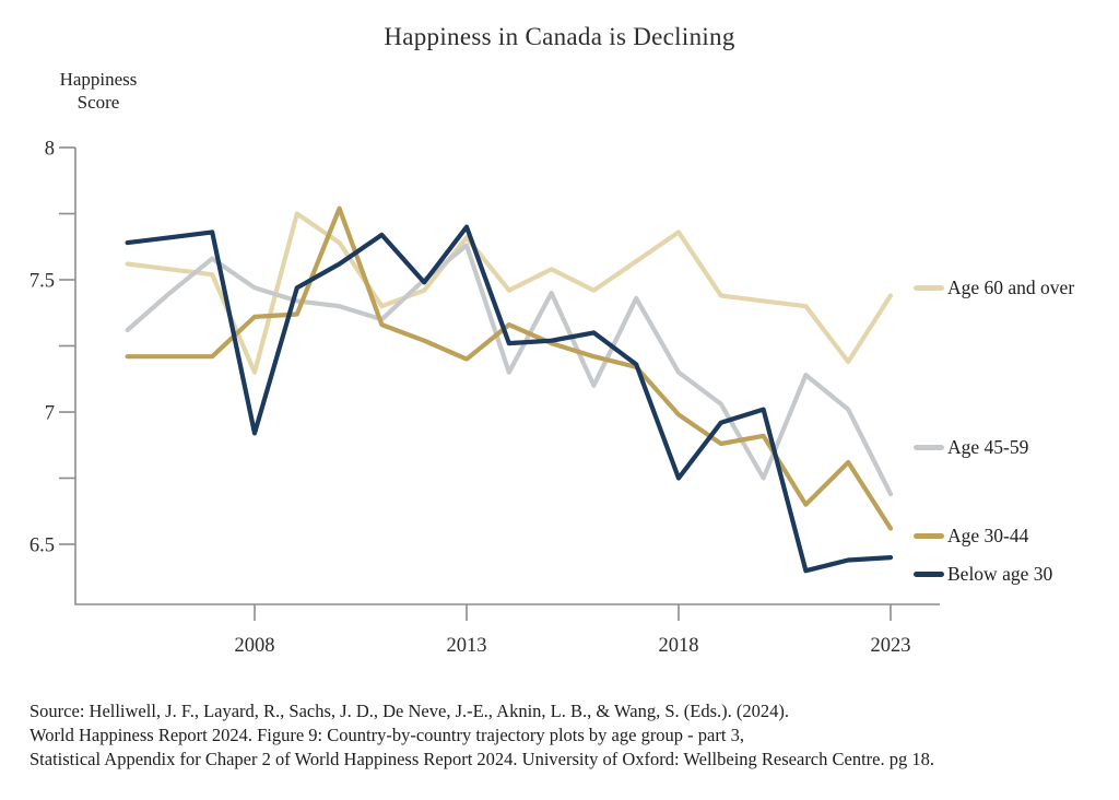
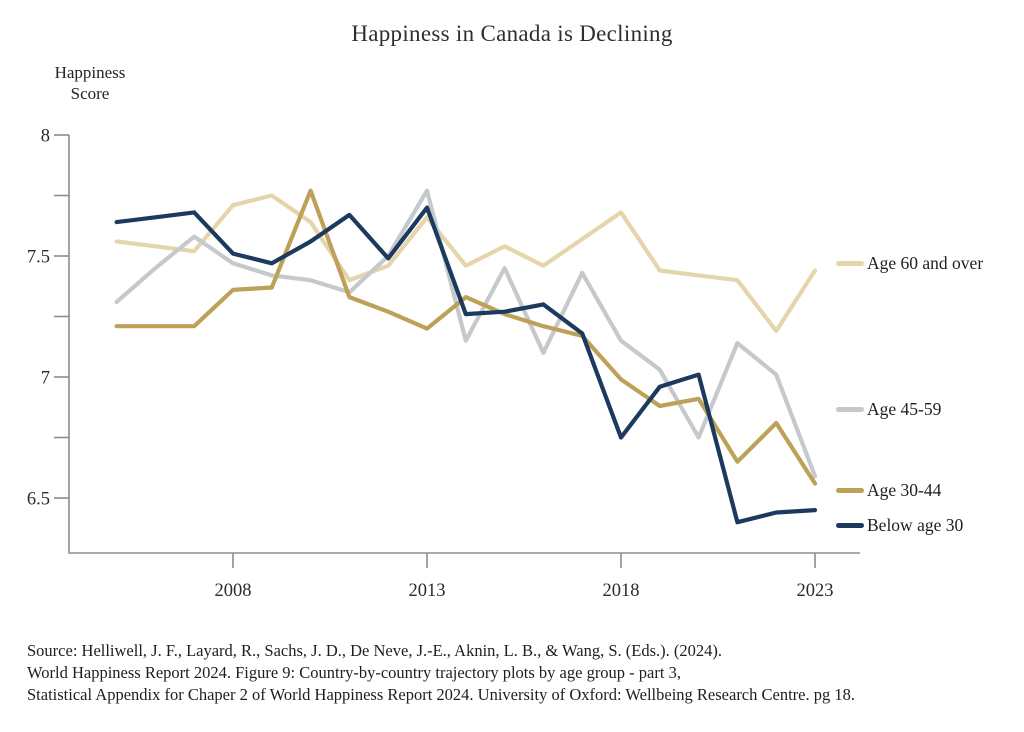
Age 60 and over/2008: 7.15 -> 7.71
Below age 30/2008: 6.92 -> 7.51
Age 45-59/2013: 7.63 -> 7.77
Age 45-59/2023: 6.69 -> 6.59
